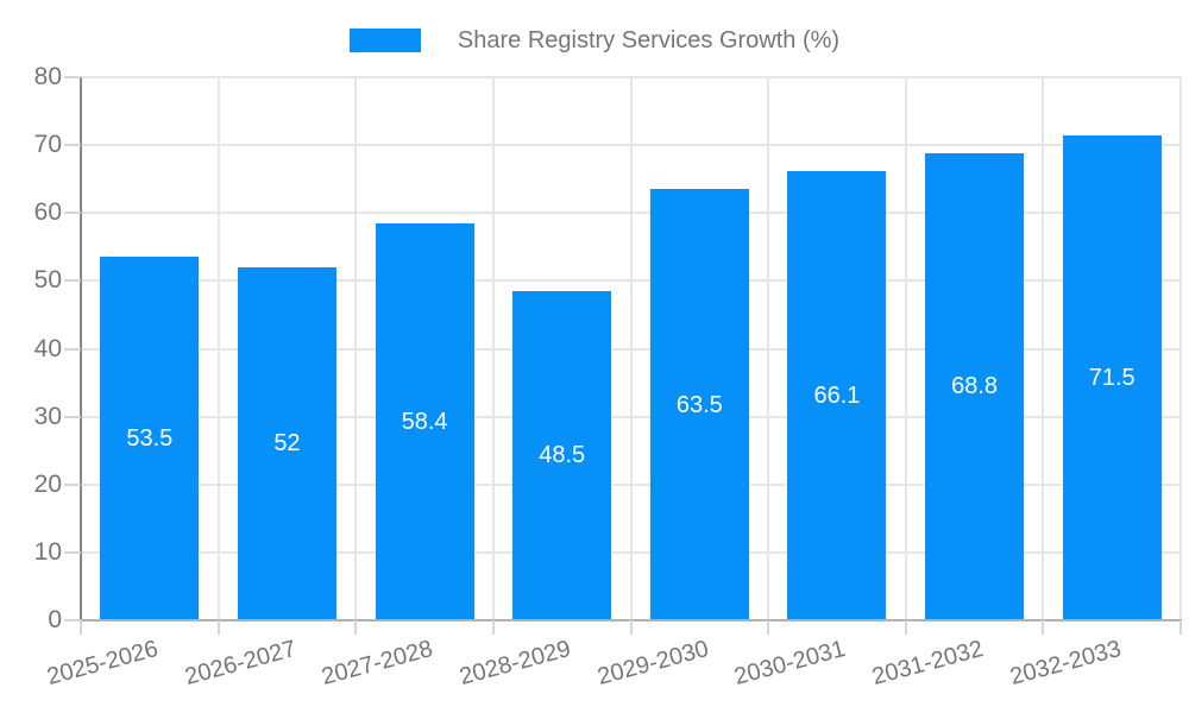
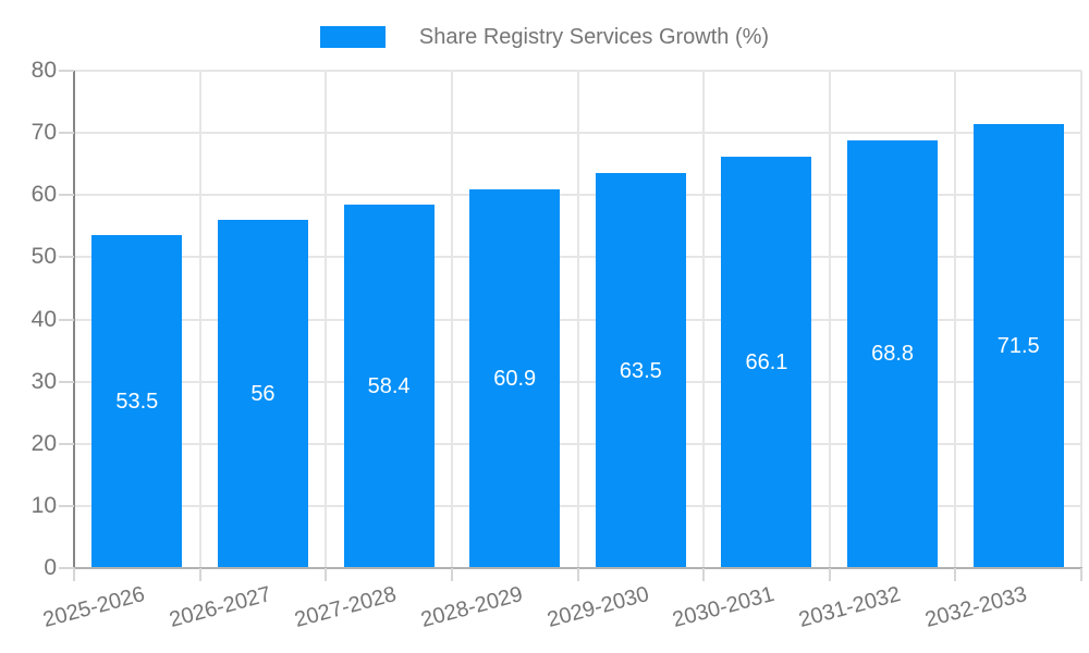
2026-2027: 52 -> 56
2028-2029: 48.5 -> 60.9
